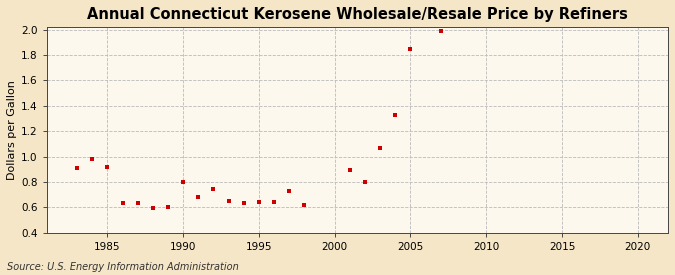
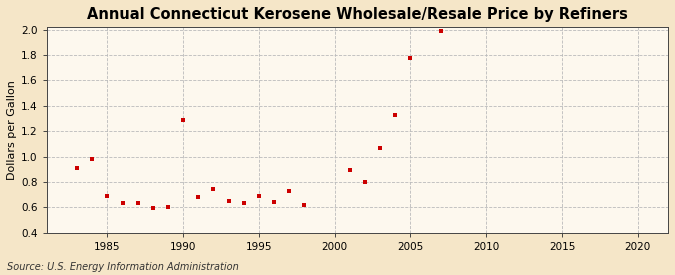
1985: 0.92 -> 0.69
1990: 0.80 -> 1.29
1995: 0.64 -> 0.69
2005: 1.85 -> 1.78
